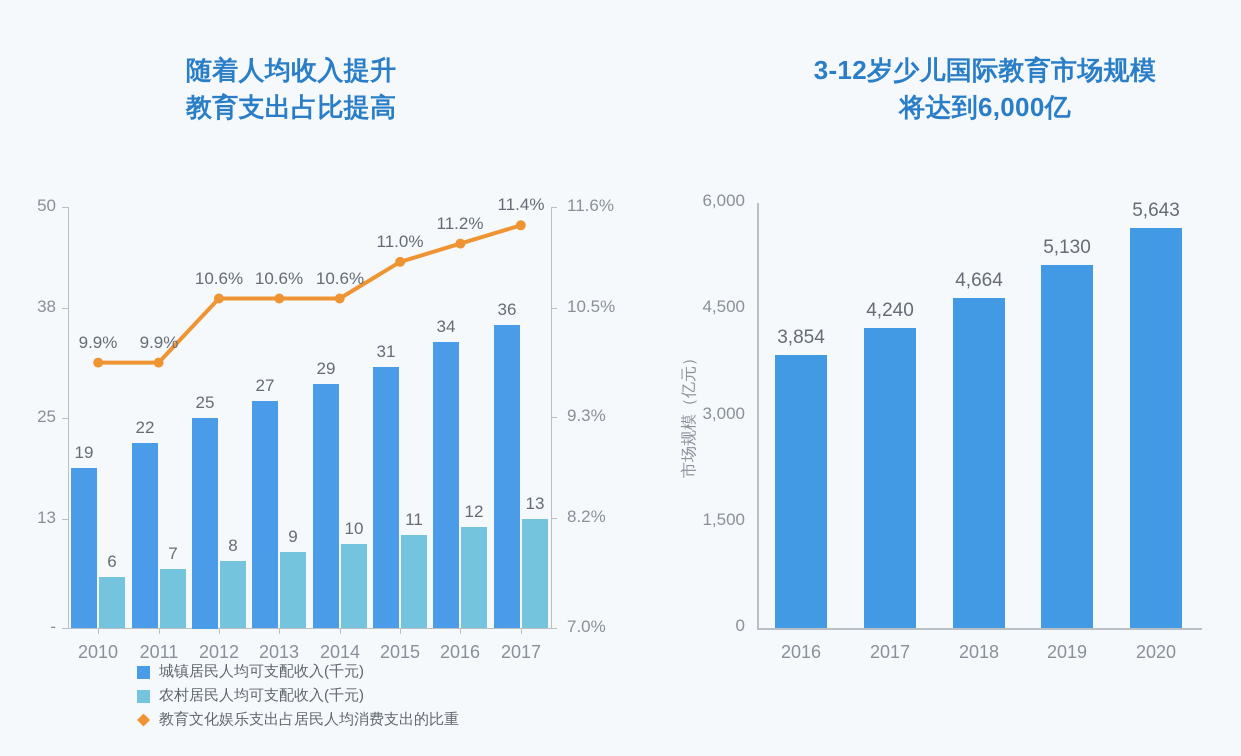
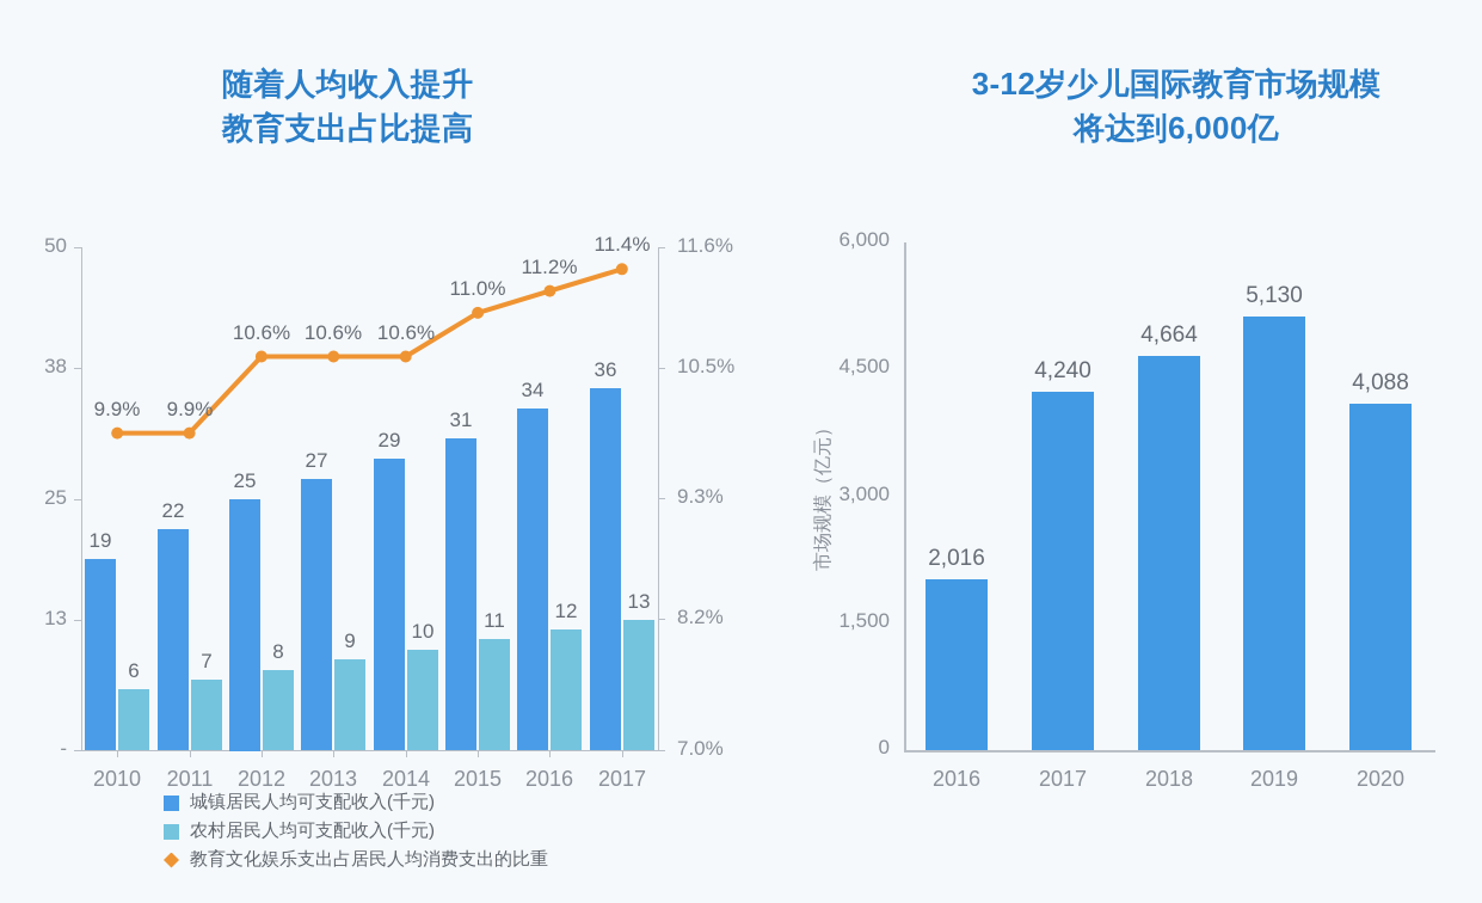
3-12岁少儿国际教育市场规模将达到6,000亿/2016: 3,854 -> 2,016
3-12岁少儿国际教育市场规模将达到6,000亿/2020: 5,643 -> 4,088
